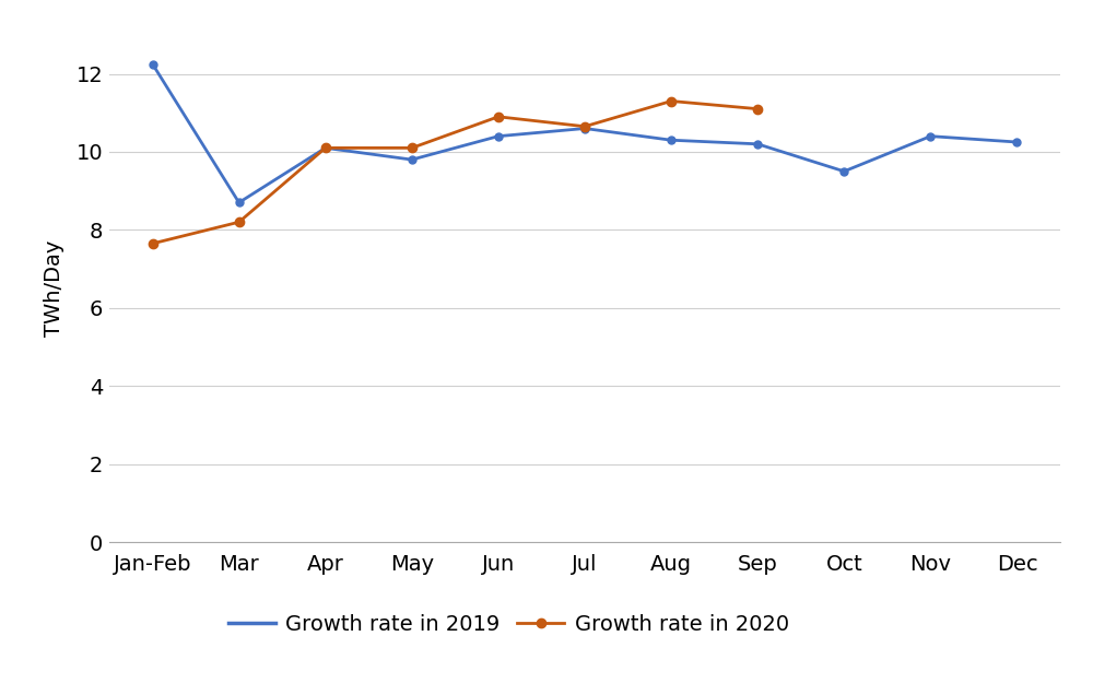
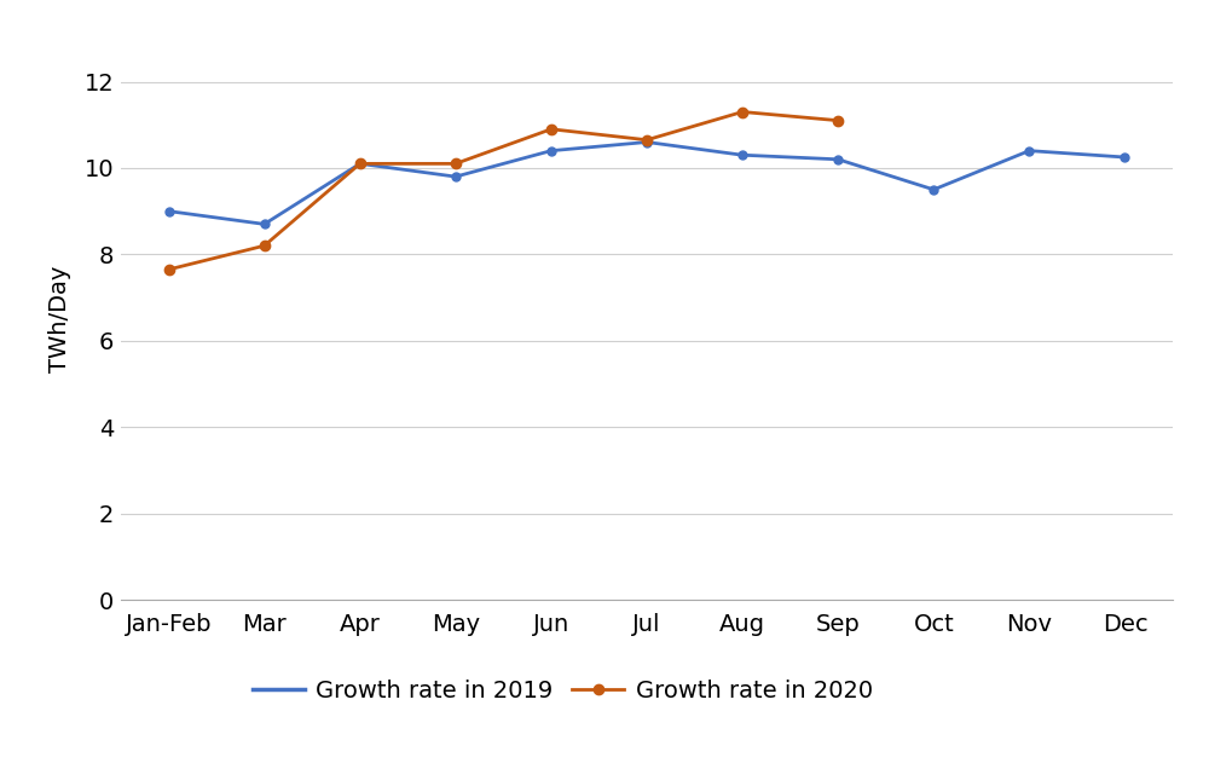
Growth rate in 2019/Jan-Feb: 12.25 -> 9.00
